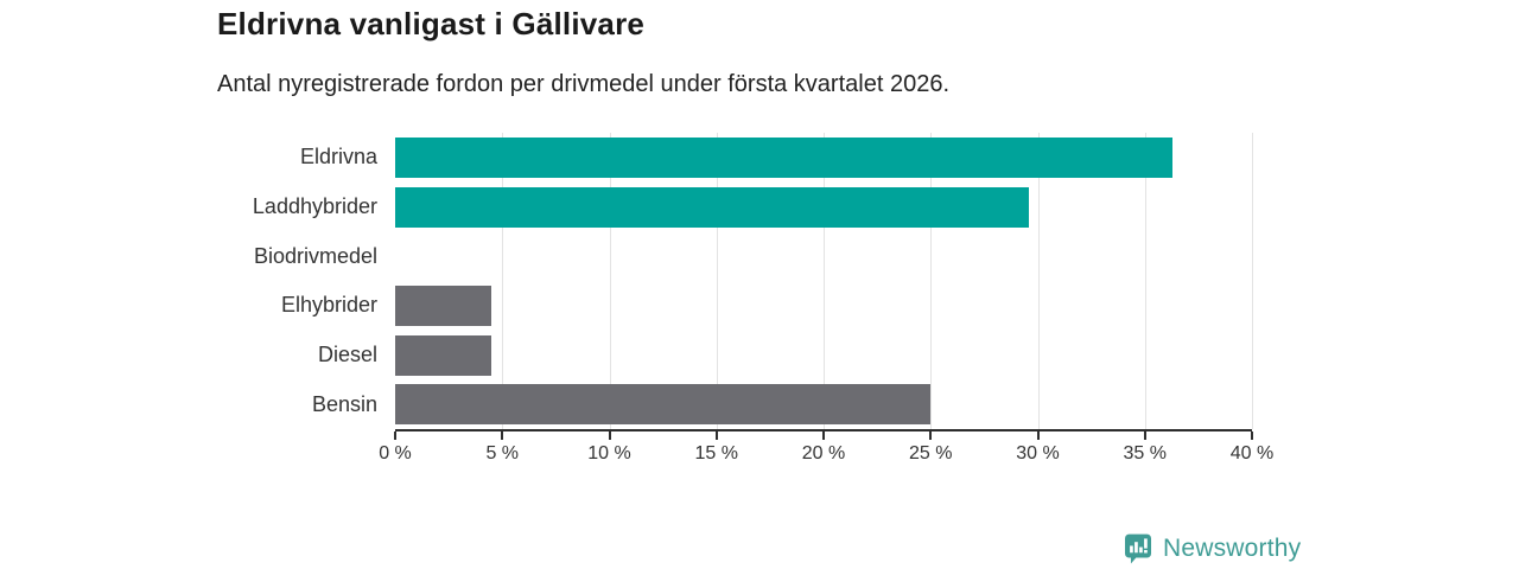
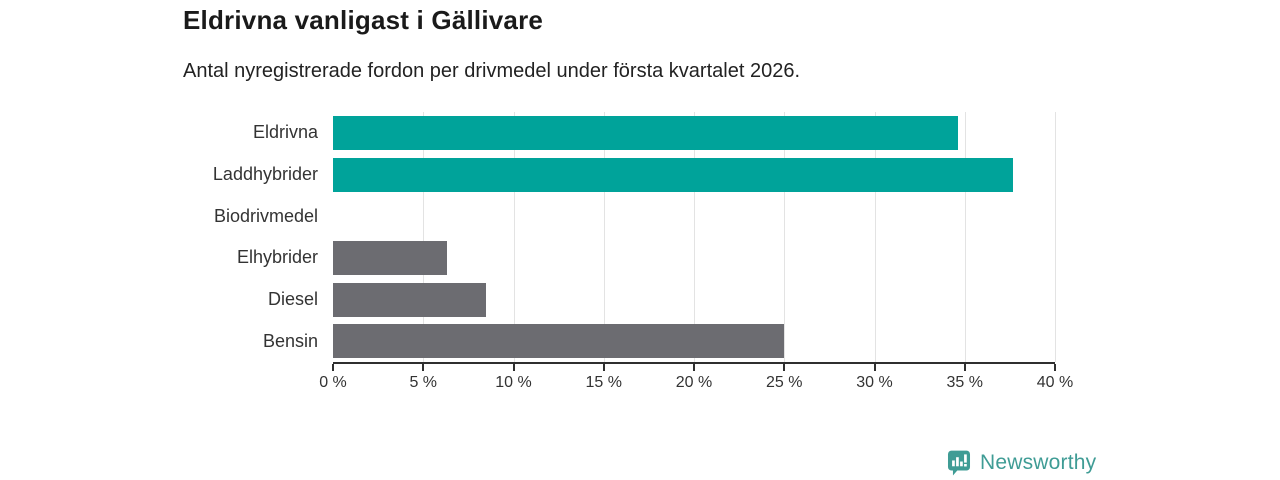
Eldrivna: 36.3% -> 34.6%
Laddhybrider: 29.6% -> 37.7%
Elhybrider: 4.5% -> 6.3%
Diesel: 4.5% -> 8.5%
